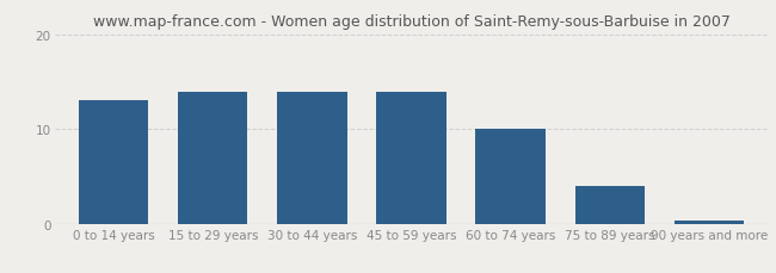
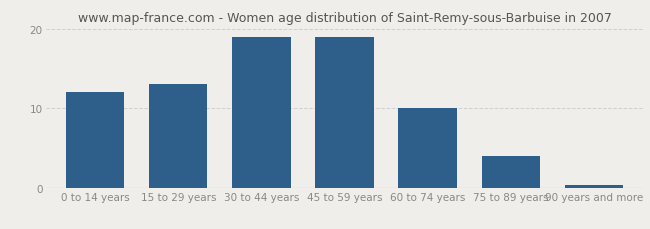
0 to 14 years: 13.0 -> 12.0
15 to 29 years: 14.0 -> 13.0
30 to 44 years: 14.0 -> 19.0
45 to 59 years: 14.0 -> 19.0
